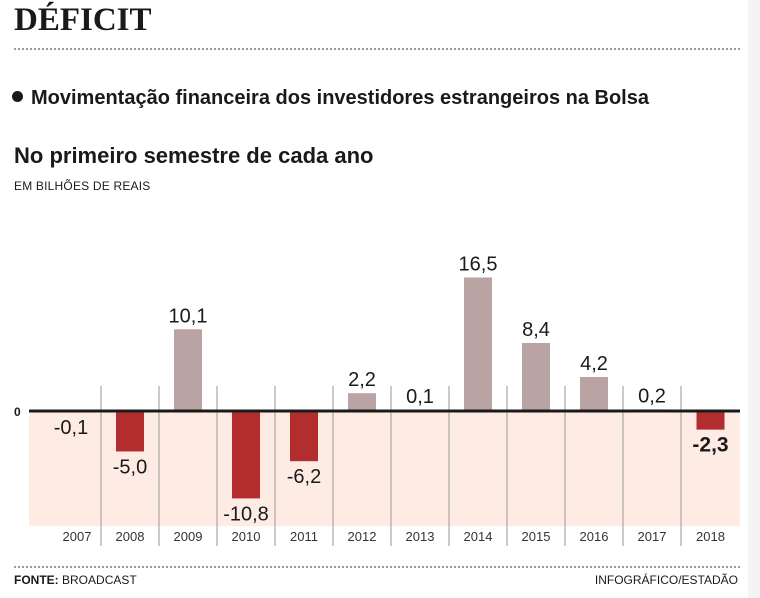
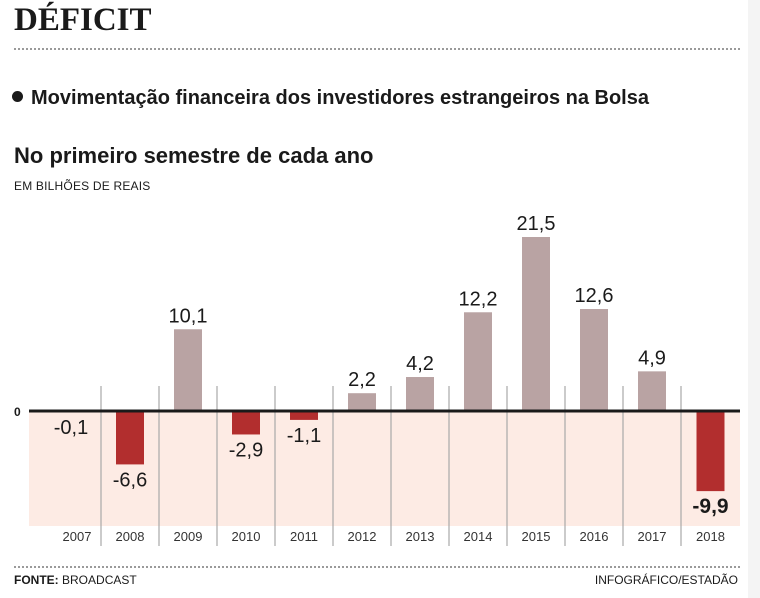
2008: -5,0 -> -6,6
2010: -10,8 -> -2,9
2011: -6,2 -> -1,1
2013: 0,1 -> 4,2
2014: 16,5 -> 12,2
2015: 8,4 -> 21,5
2016: 4,2 -> 12,6
2017: 0,2 -> 4,9
2018: -2,3 -> -9,9
